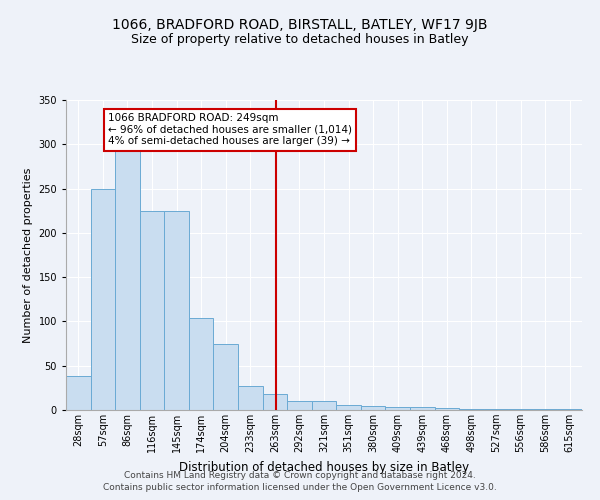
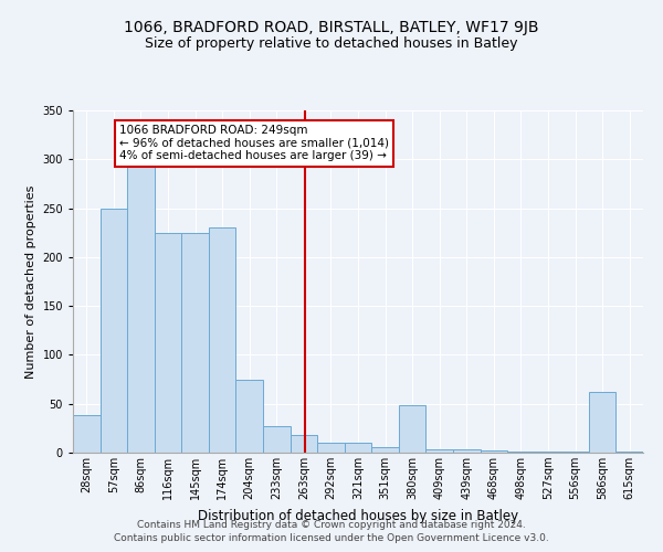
174sqm: 104 -> 230
380sqm: 5 -> 48
586sqm: 1 -> 62
